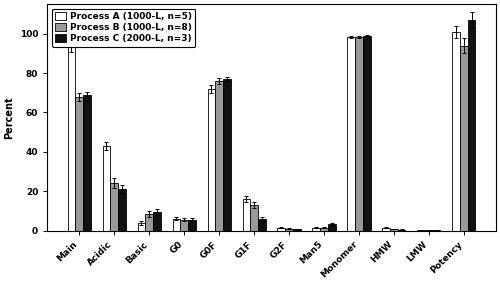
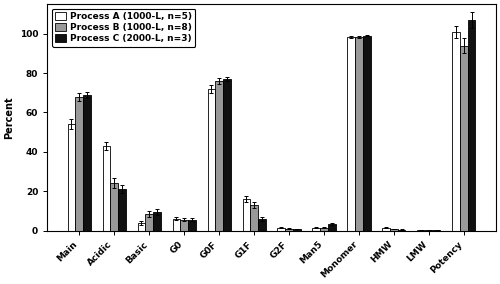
Process A (1000-L, n=5)/Main: 93 -> 54
